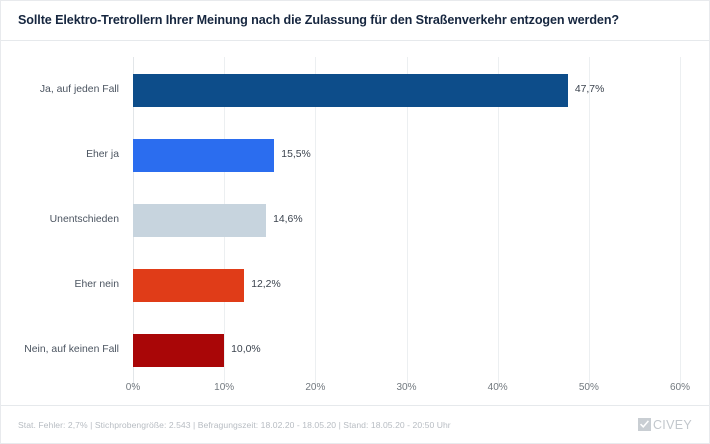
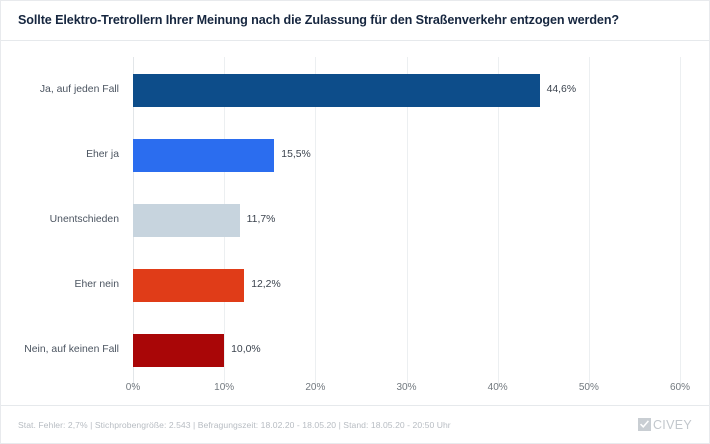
Ja, auf jeden Fall: 47,7% -> 44,6%
Unentschieden: 14,6% -> 11,7%
